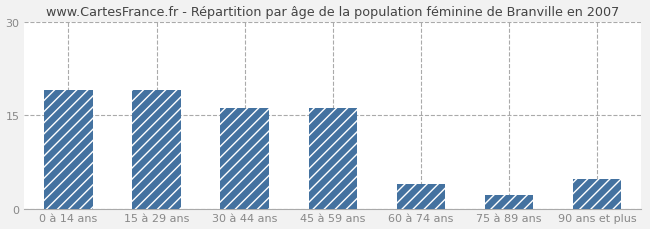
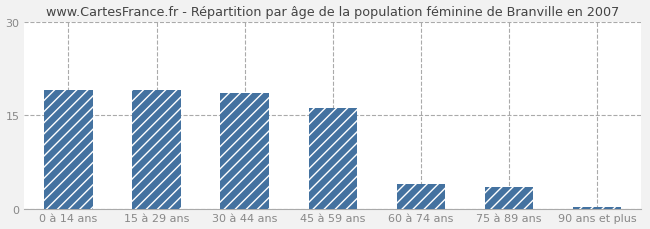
30 à 44 ans: 16.2 -> 18.5
75 à 89 ans: 2.2 -> 3.5
90 ans et plus: 4.8 -> 0.3
